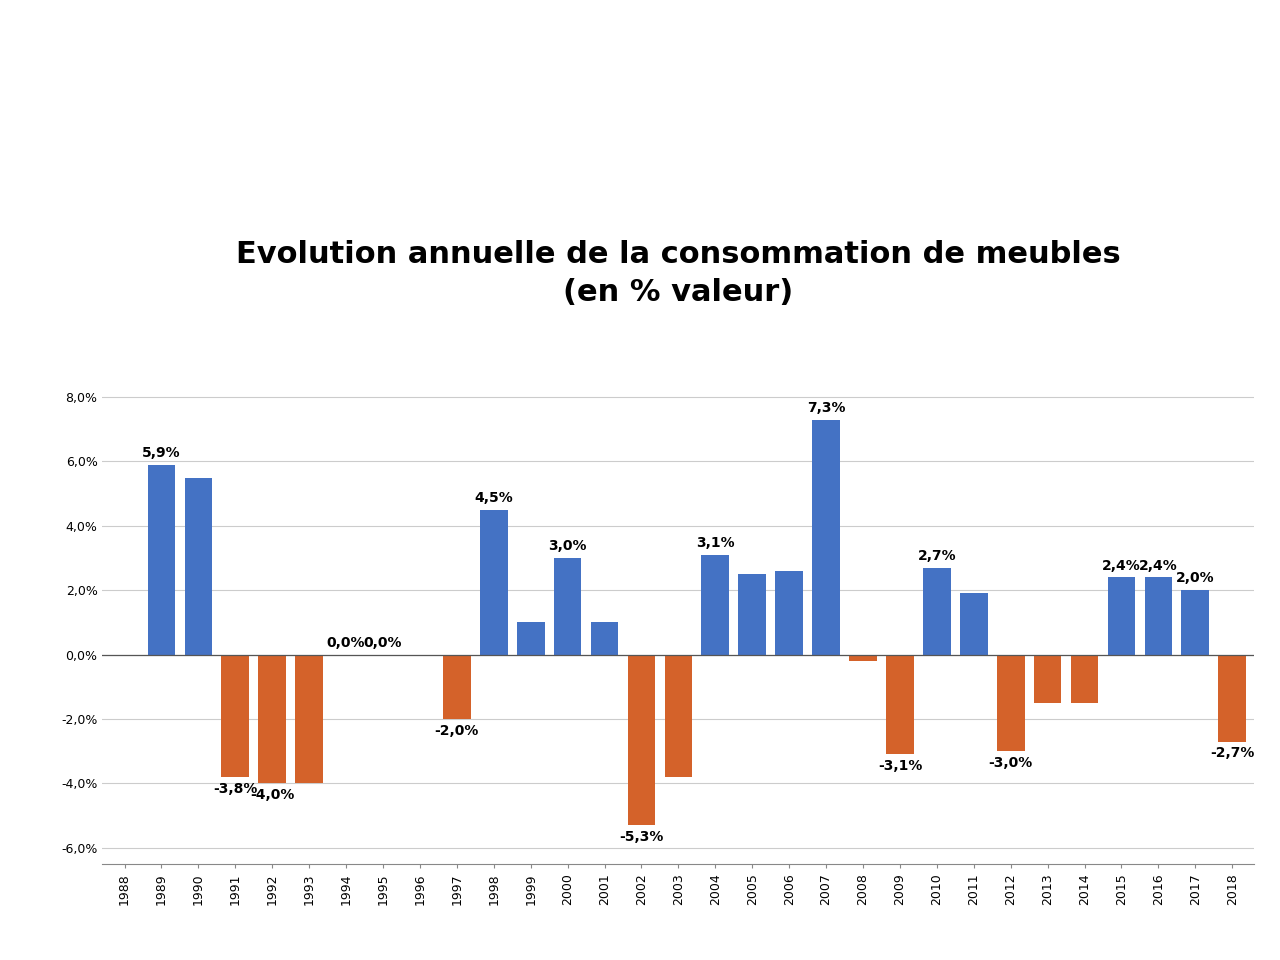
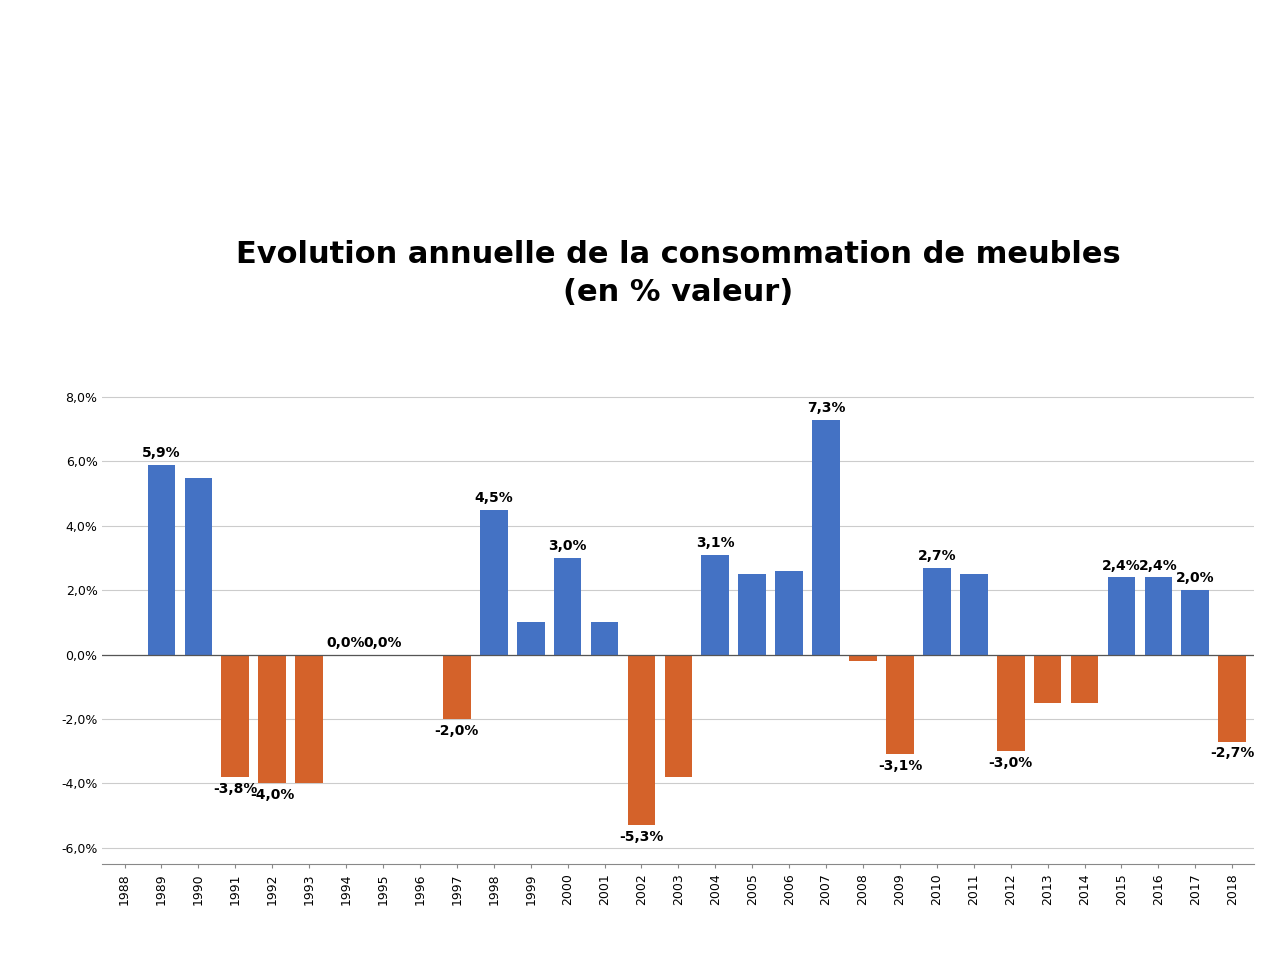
2011: 1,9% -> 2,5%
